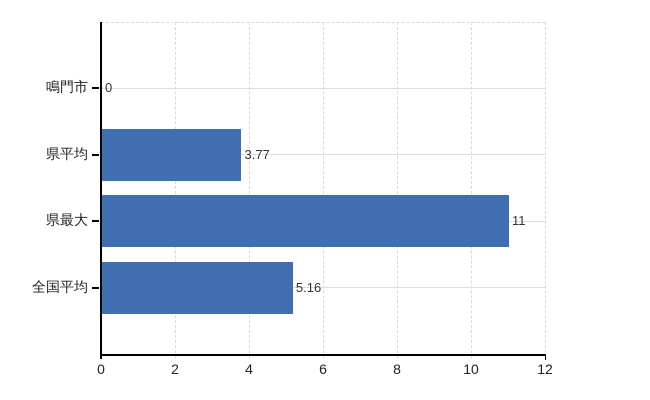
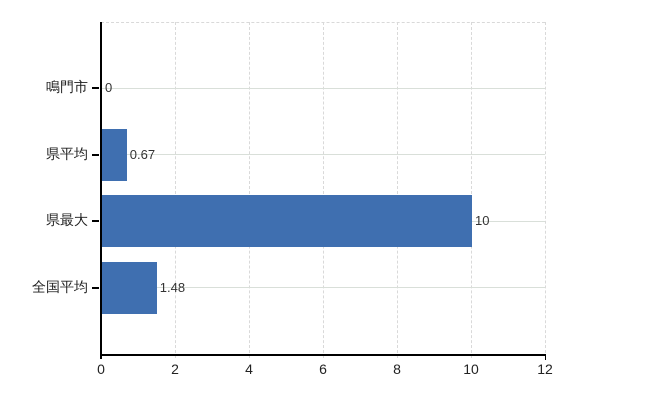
県平均: 3.77 -> 0.67
県最大: 11 -> 10
全国平均: 5.16 -> 1.48
